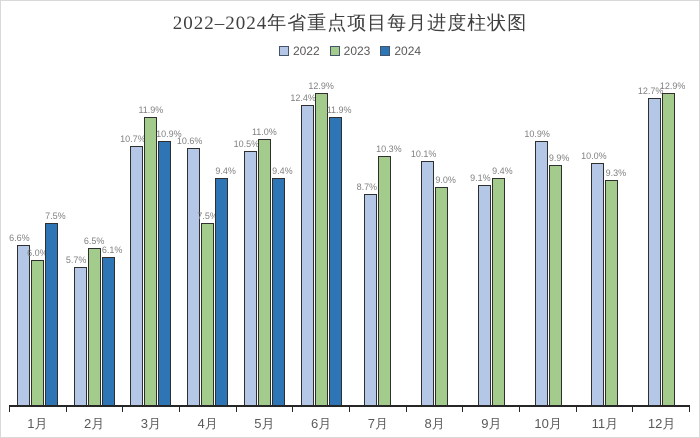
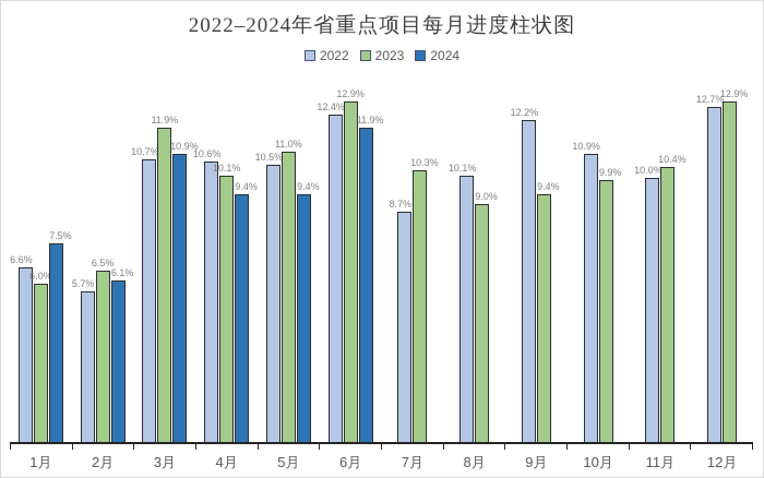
2023/4月: 7.5% -> 10.1%
2022/9月: 9.1% -> 12.2%
2023/11月: 9.3% -> 10.4%
